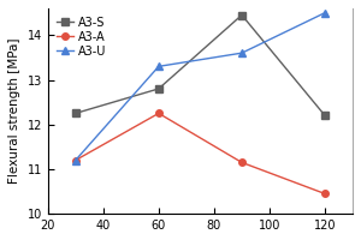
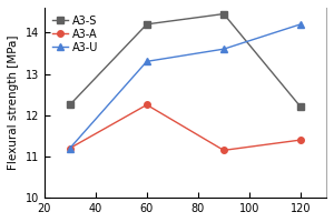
A3-S/60: 12.80 -> 14.20
A3-A/120: 10.45 -> 11.40
A3-U/120: 14.5 -> 14.2
